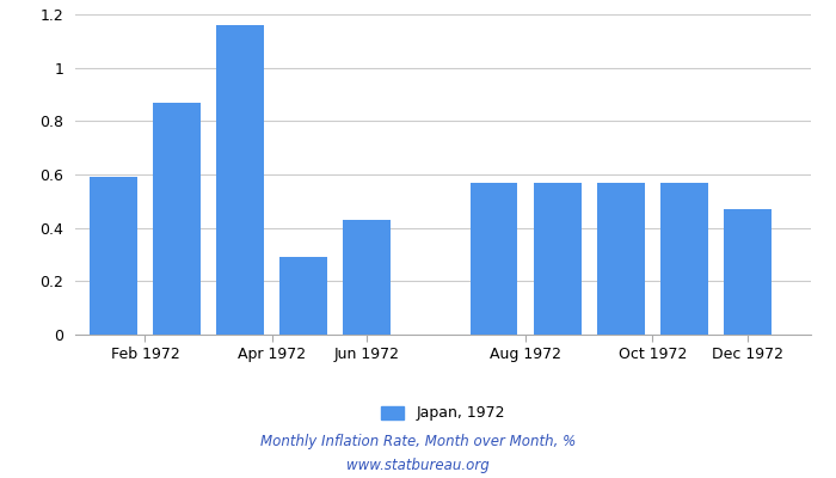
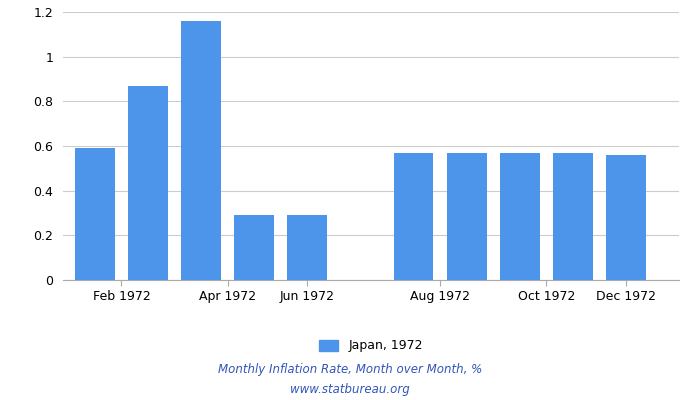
Jun 1972: 0.43 -> 0.29
Dec 1972: 0.47 -> 0.56
